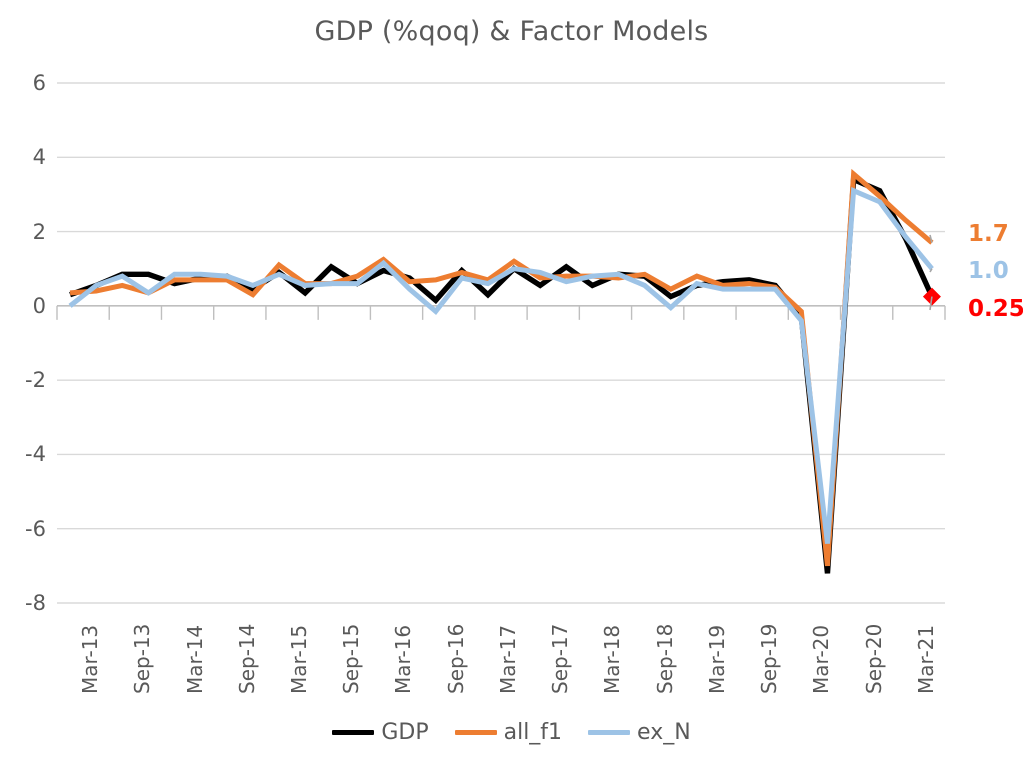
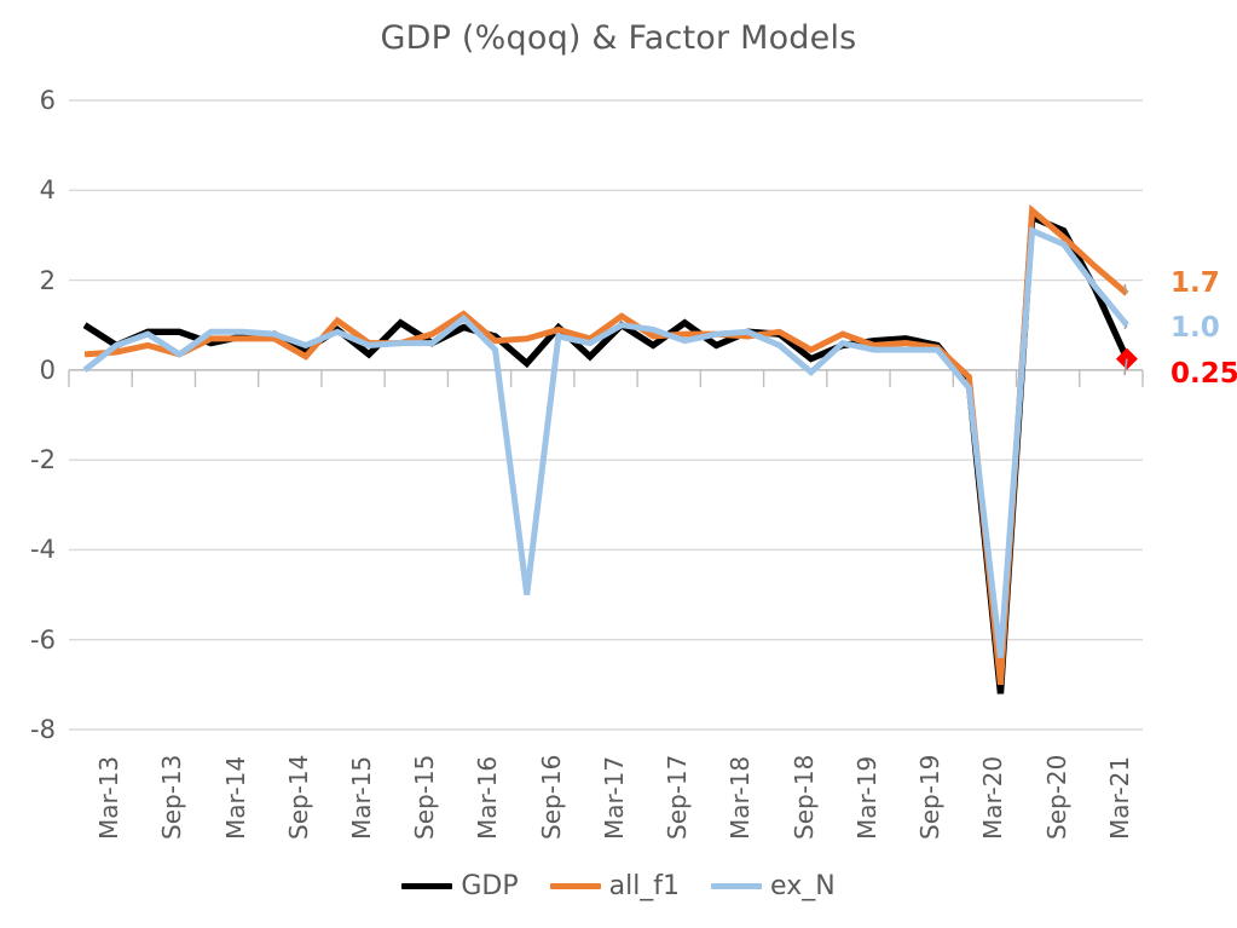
GDP/Mar-13: 0.3 -> 1.0
ex_N/Sep-16: -0.1 -> -5.0
